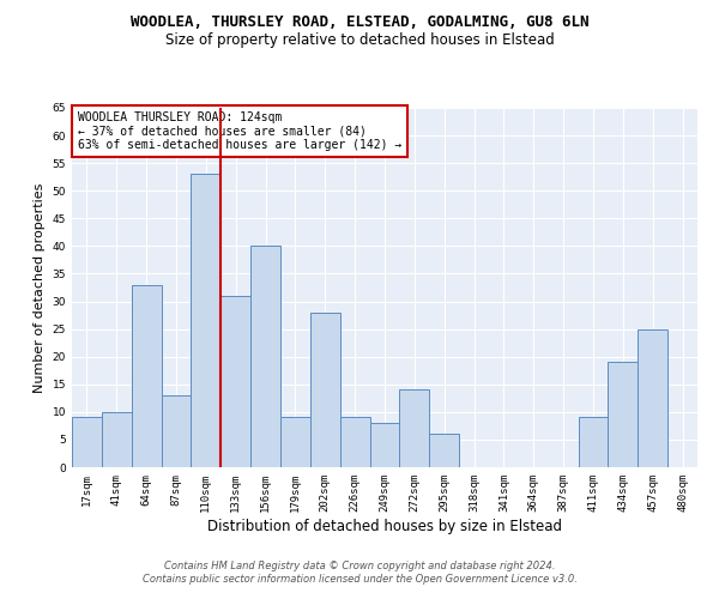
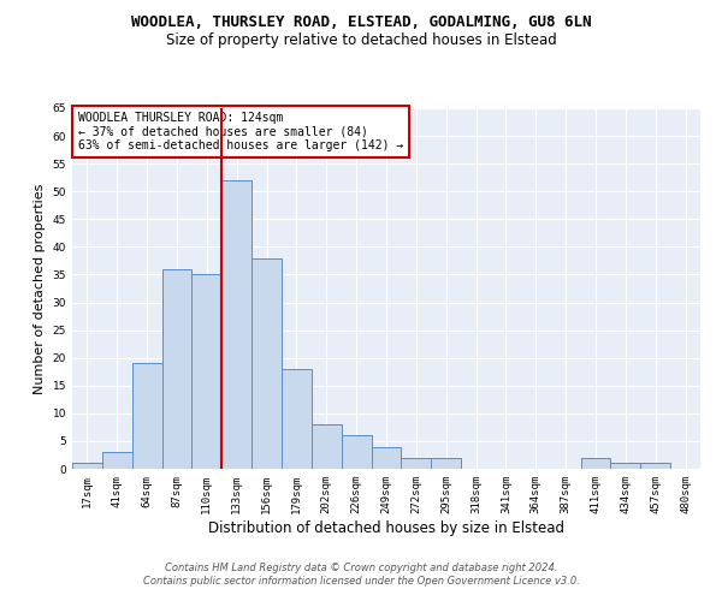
17sqm: 9 -> 1
41sqm: 10 -> 3
64sqm: 33 -> 19
87sqm: 13 -> 36
110sqm: 53 -> 35
133sqm: 31 -> 52
156sqm: 40 -> 38
179sqm: 9 -> 18
202sqm: 28 -> 8
226sqm: 9 -> 6
249sqm: 8 -> 4
272sqm: 14 -> 2
295sqm: 6 -> 2
411sqm: 9 -> 2
434sqm: 19 -> 1
457sqm: 25 -> 1
